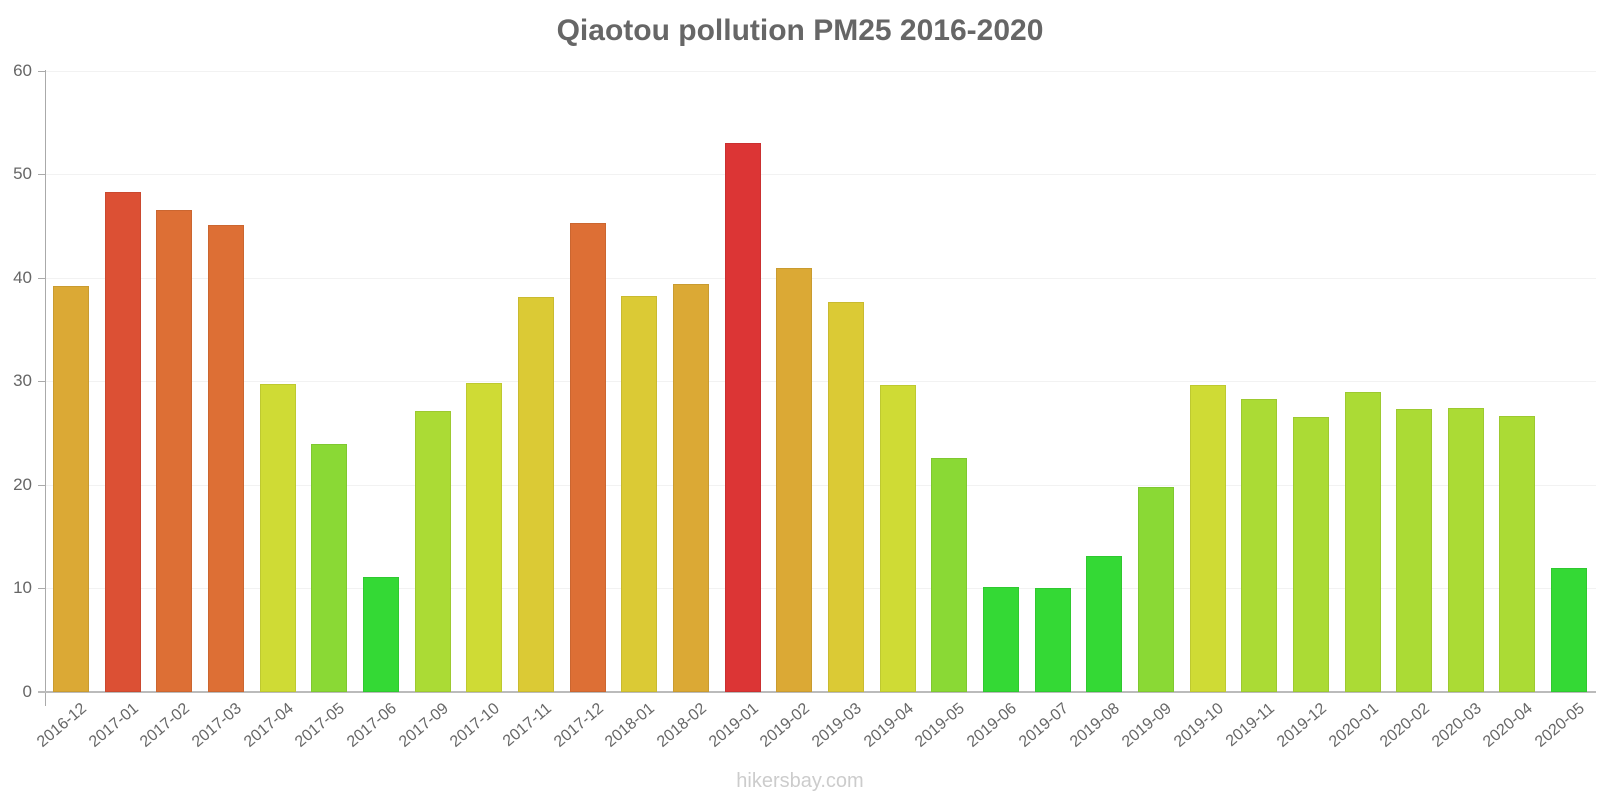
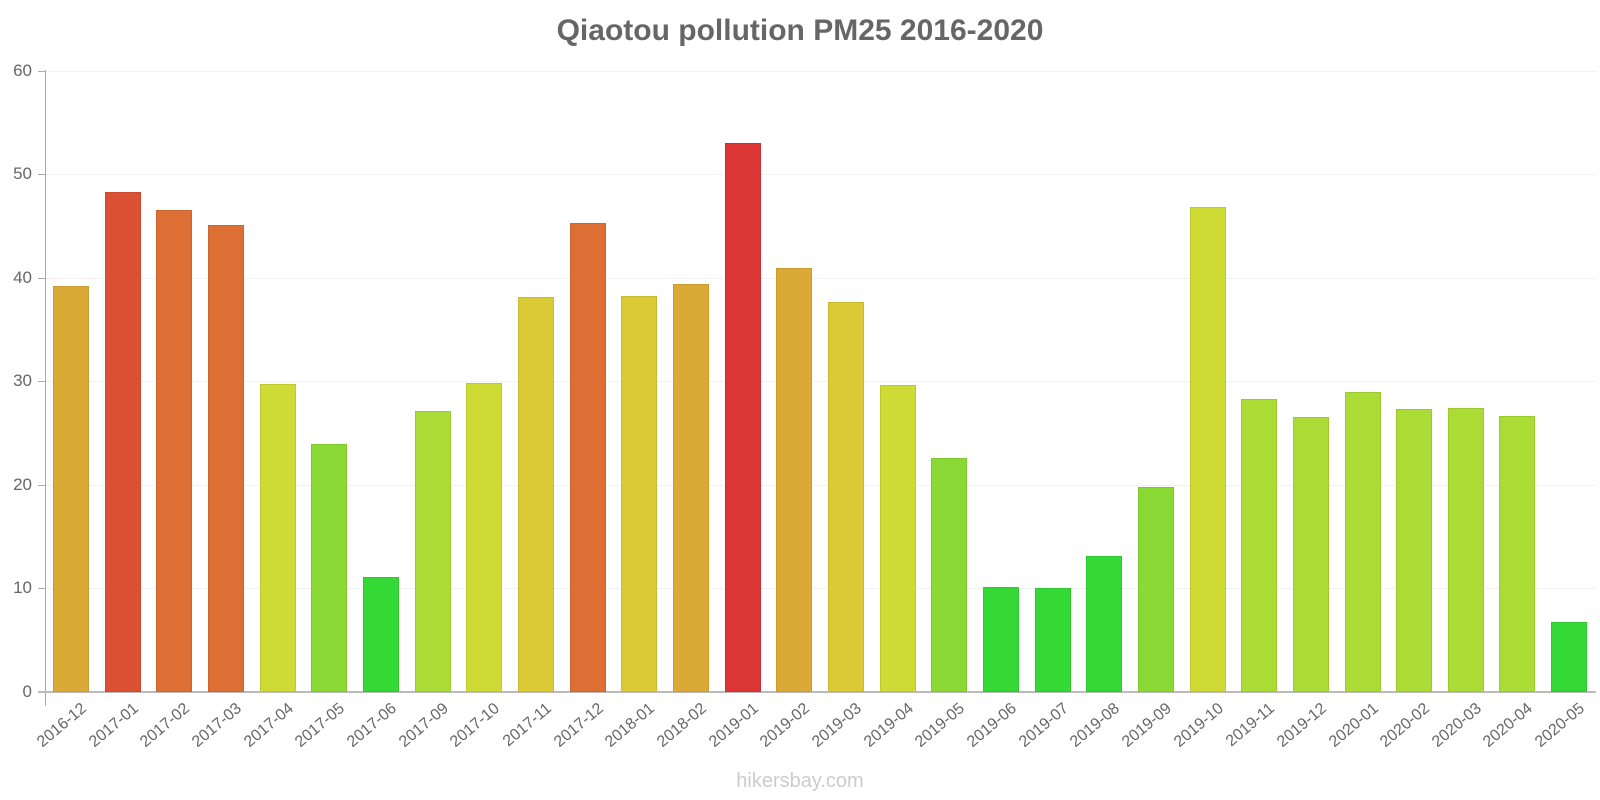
2019-10: 29.6 -> 46.8
2020-05: 12.0 -> 6.7
